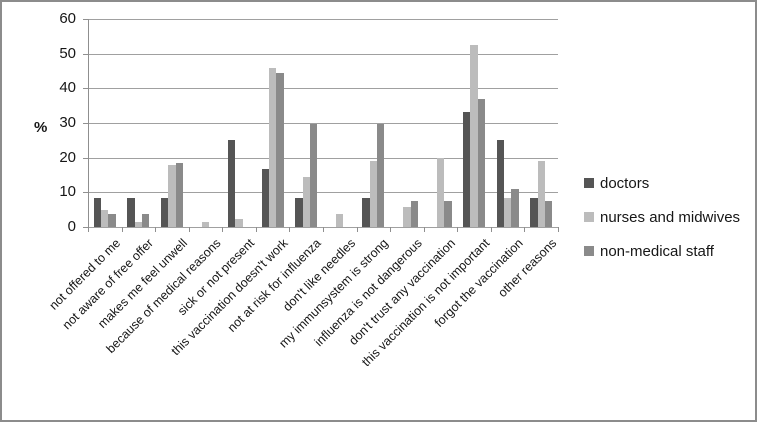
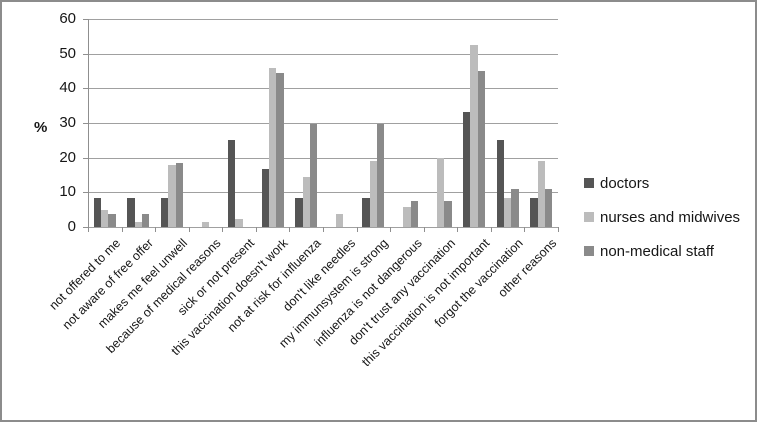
non-medical staff/this vaccination is not important: 37 -> 45
non-medical staff/other reasons: 7 -> 11
